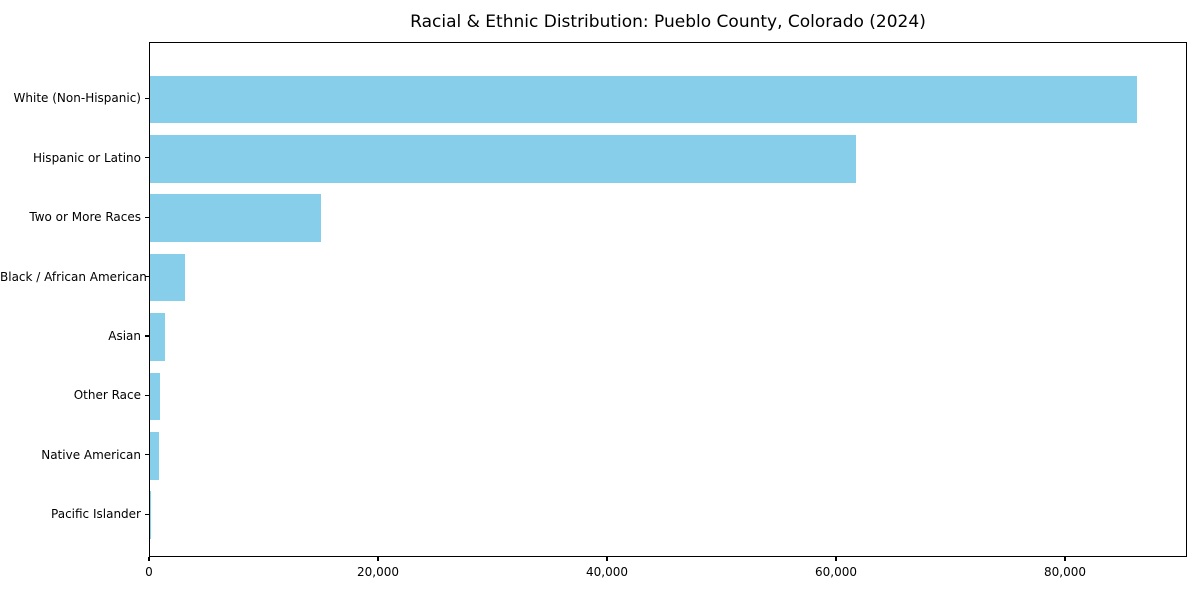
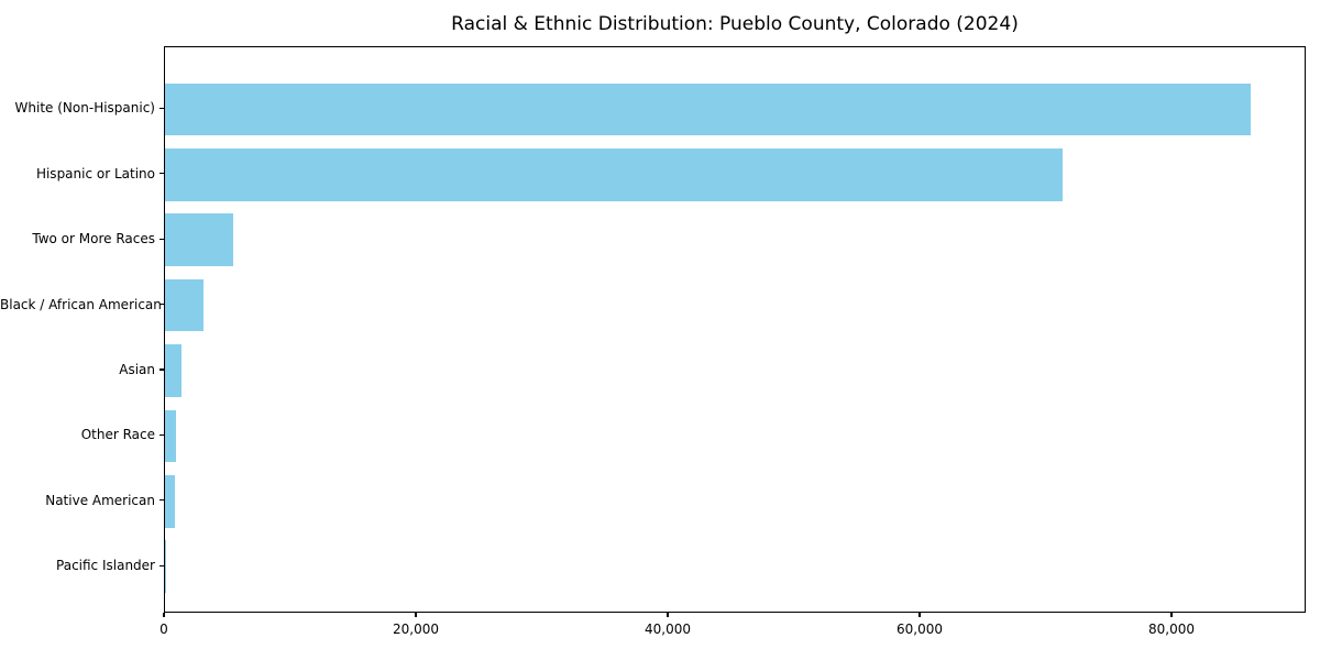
Hispanic or Latino: 61700 -> 71300
Two or More Races: 14900 -> 5400
